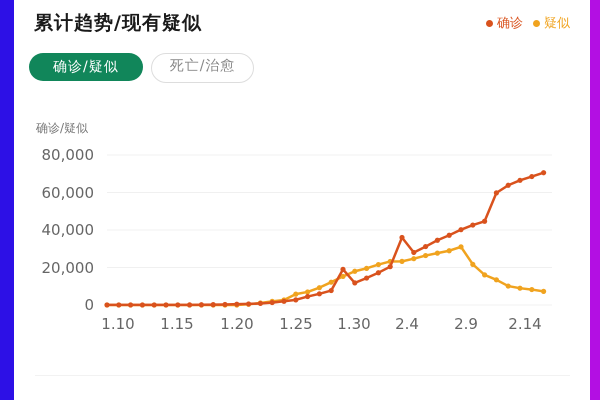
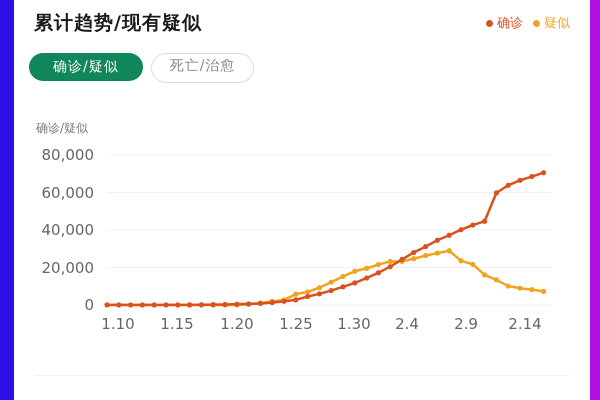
确诊/1.30: 19000 -> 10000
确诊/2.4: 36000 -> 24000
疑似/2.9: 31000 -> 24000
